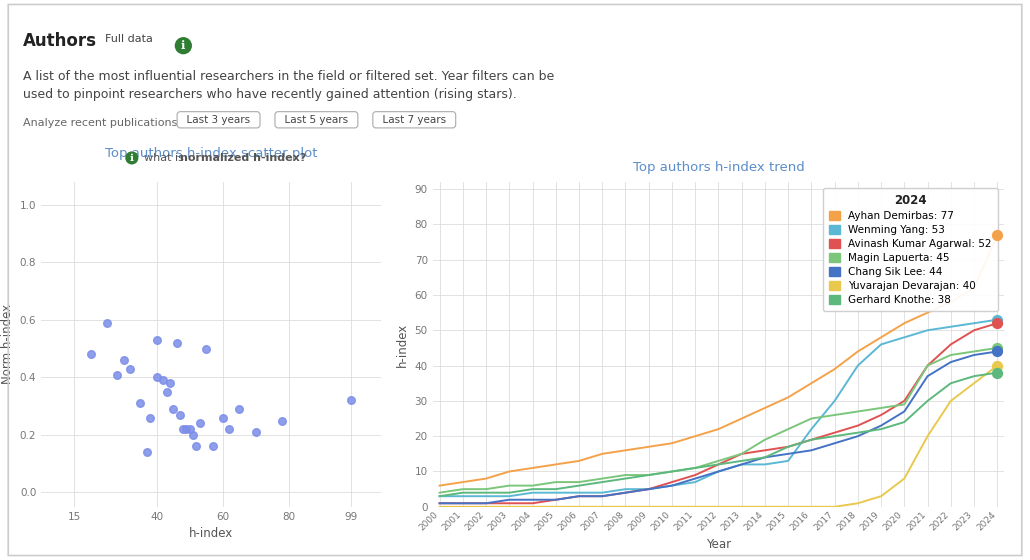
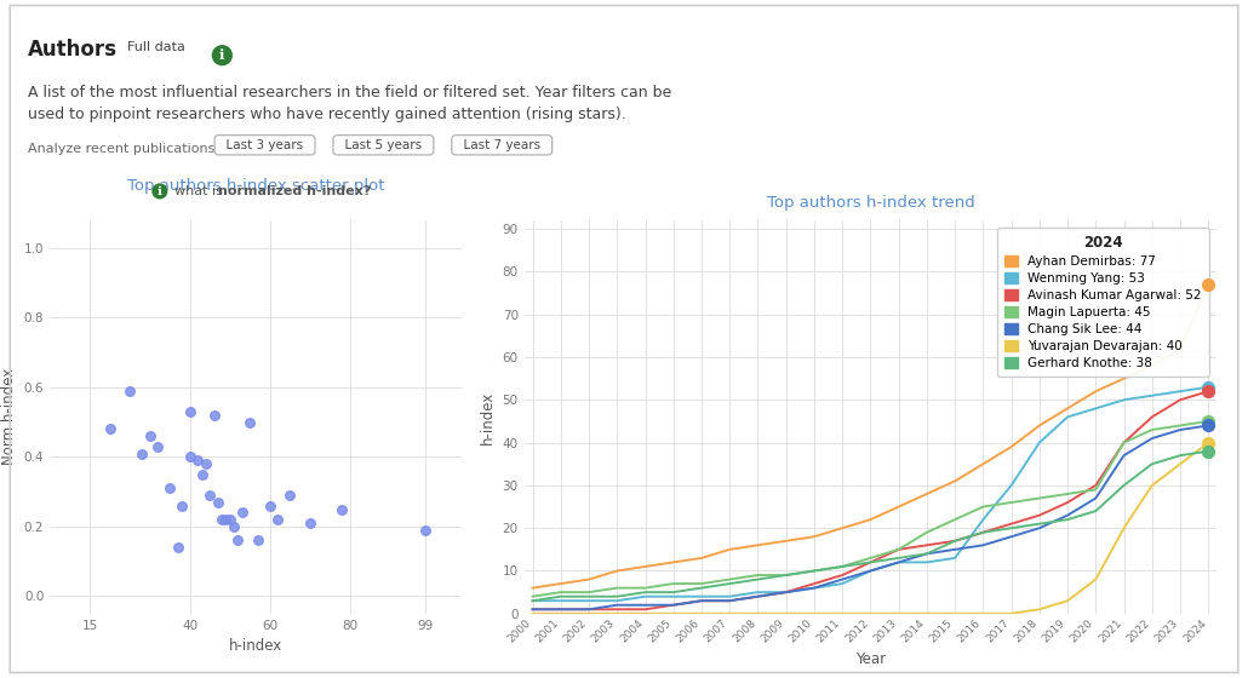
99: 0.32 -> 0.19
